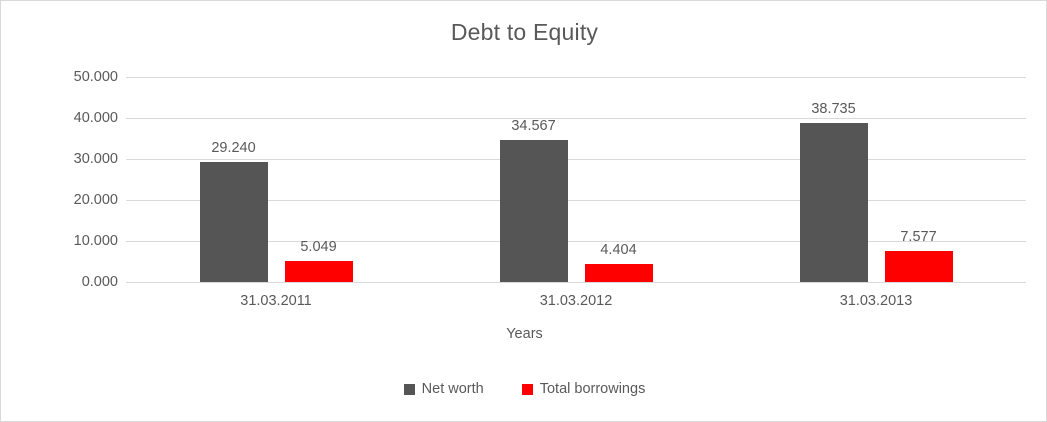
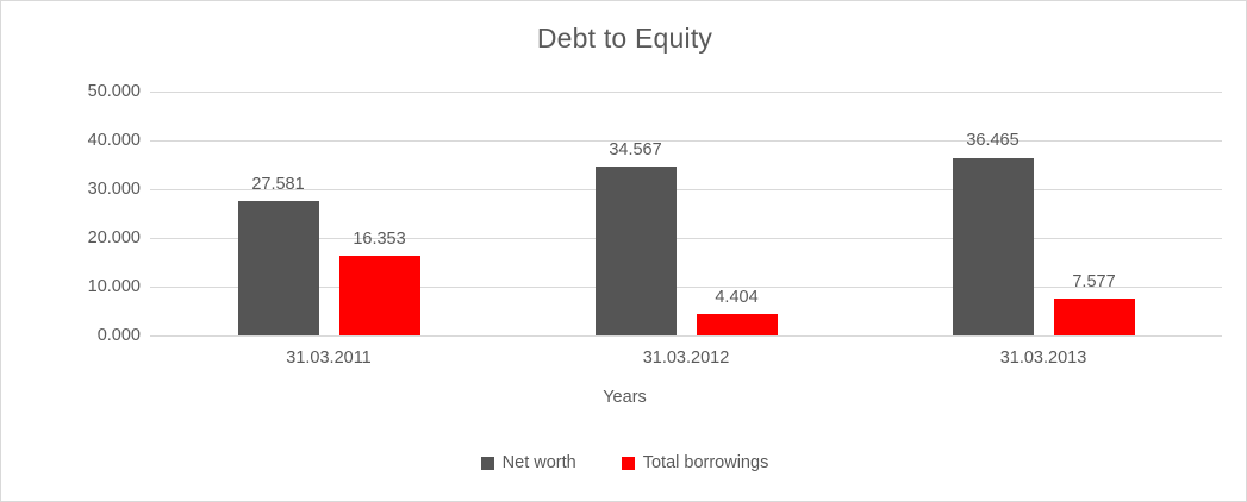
Net worth/31.03.2011: 29.240 -> 27.581
Total borrowings/31.03.2011: 5.049 -> 16.353
Net worth/31.03.2013: 38.735 -> 36.465
